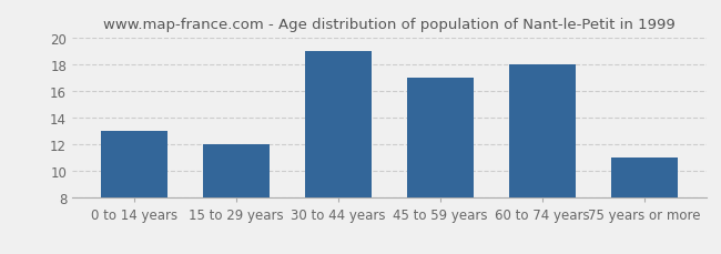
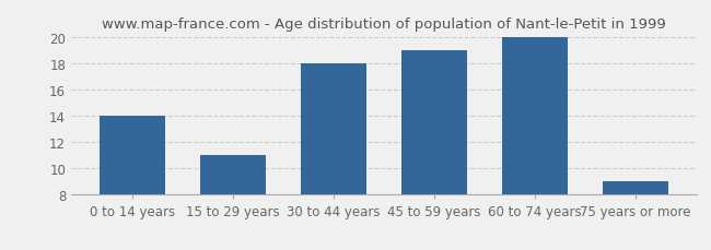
0 to 14 years: 13 -> 14
15 to 29 years: 12 -> 11
30 to 44 years: 19 -> 18
45 to 59 years: 17 -> 19
60 to 74 years: 18 -> 20
75 years or more: 11 -> 9
